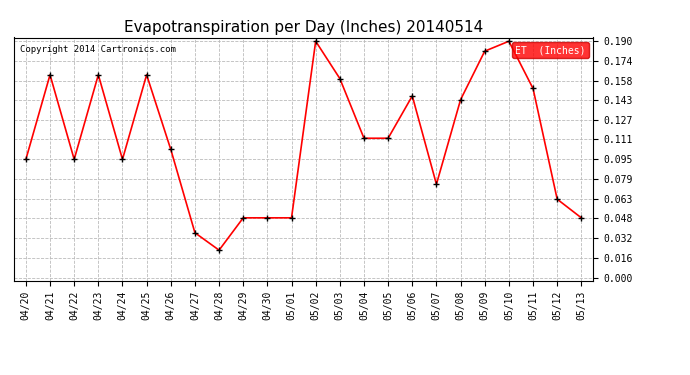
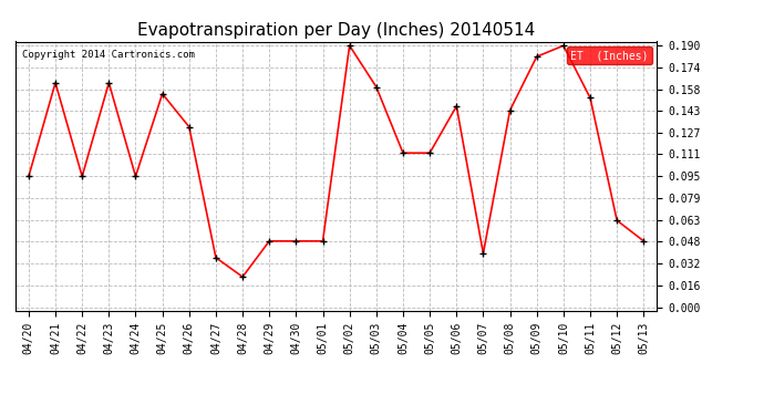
04/25: 0.163 -> 0.155
04/26: 0.103 -> 0.131
05/07: 0.075 -> 0.039
